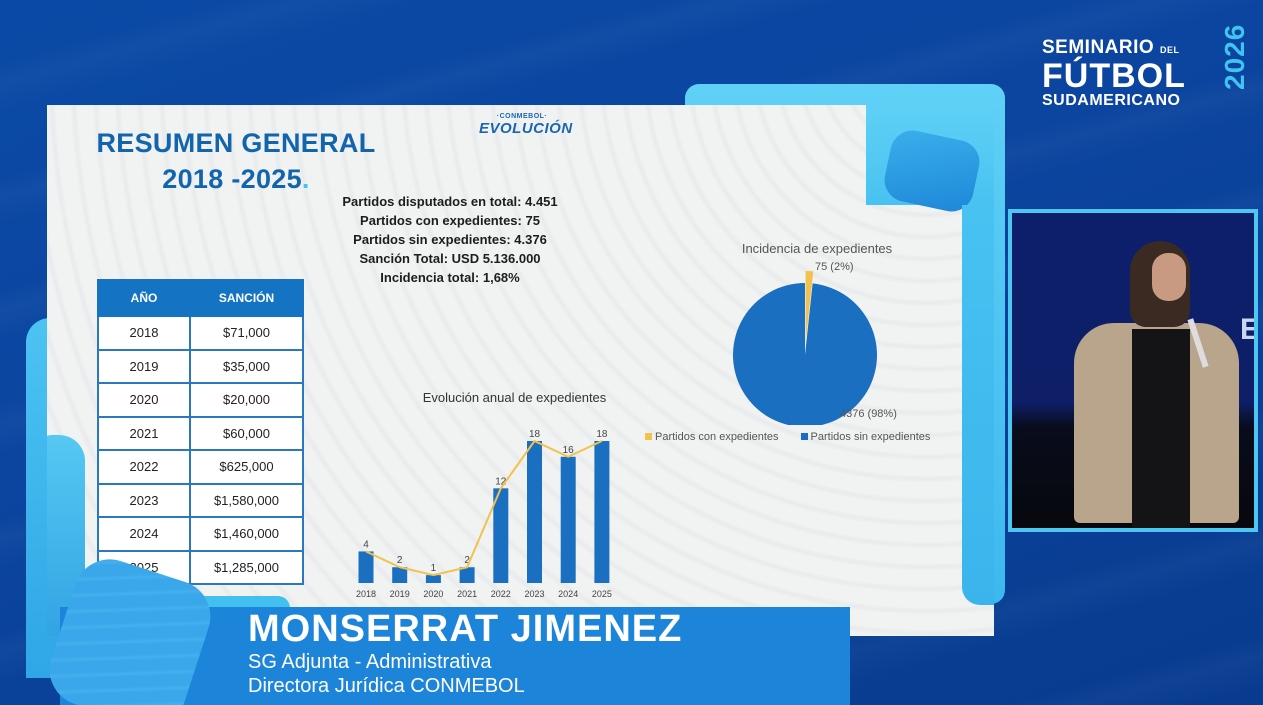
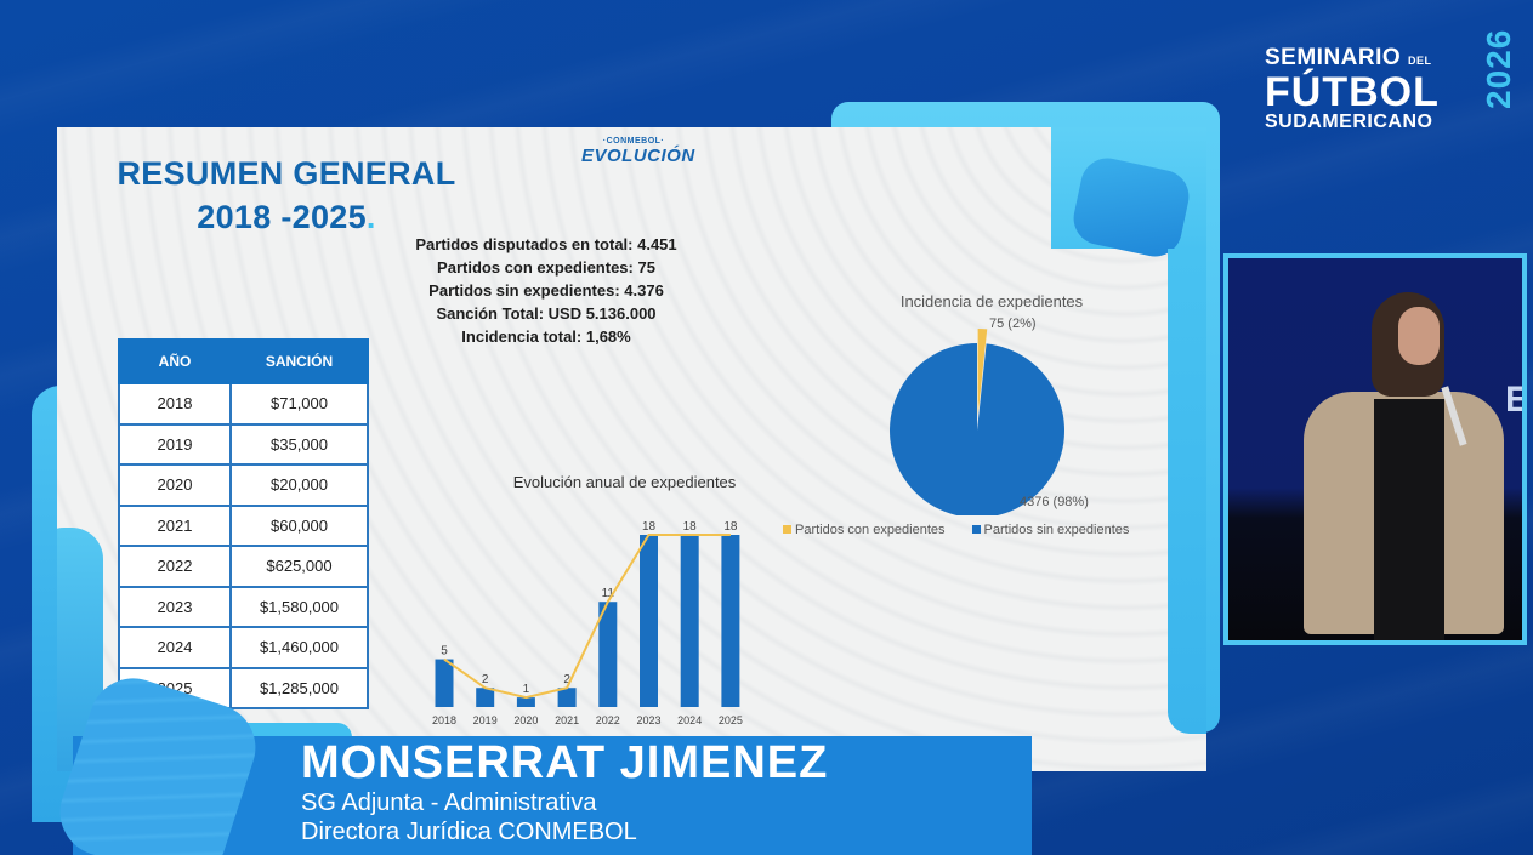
Evolución anual de expedientes/2018: 4 -> 5
Evolución anual de expedientes/2022: 12 -> 11
Evolución anual de expedientes/2024: 16 -> 18
